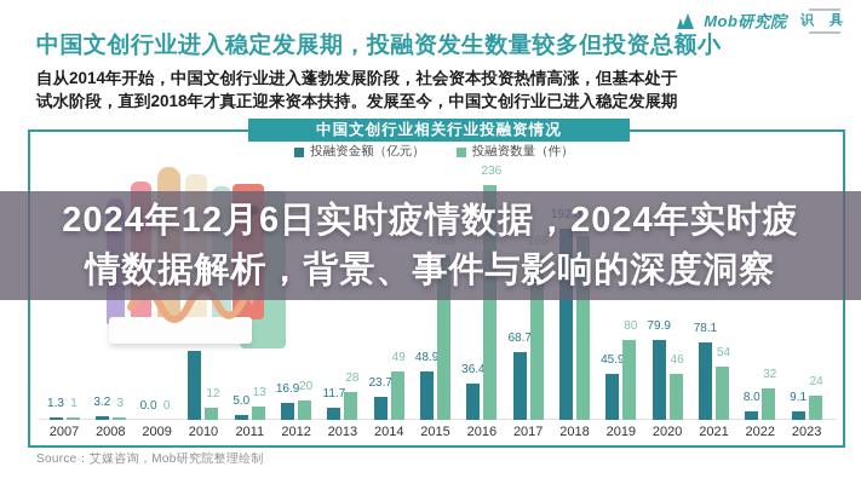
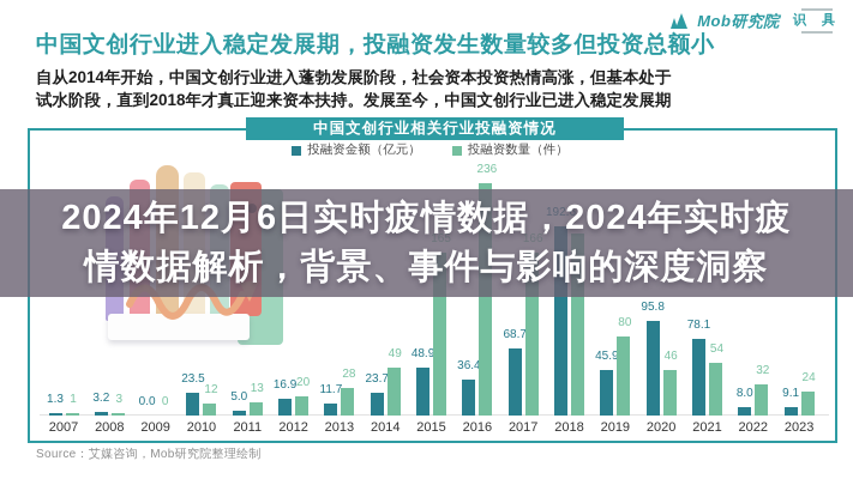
投融资金额（亿元）/2010: 69.5 -> 23.5
投融资金额（亿元）/2020: 79.9 -> 95.8
